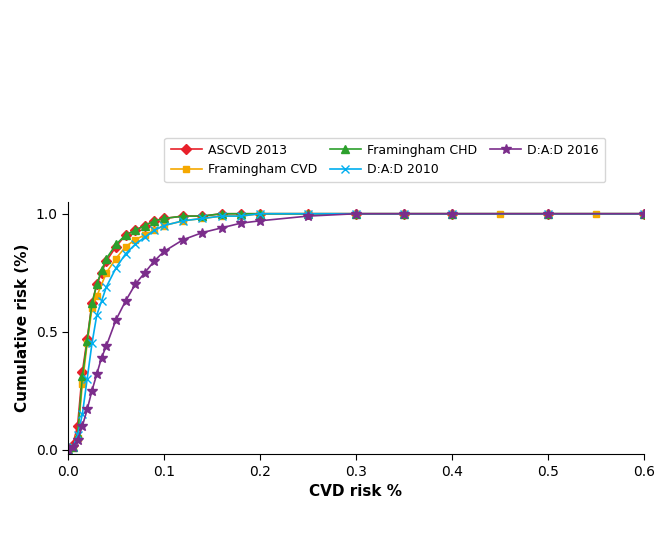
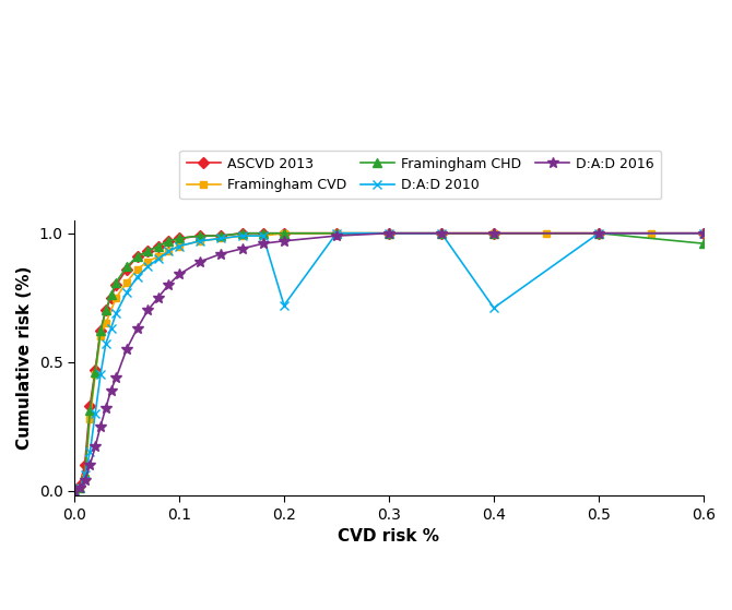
D:A:D 2010/0.2: 1.00 -> 0.72
D:A:D 2010/0.4: 1.00 -> 0.71
Framingham CHD/0.6: 1.00 -> 0.96
